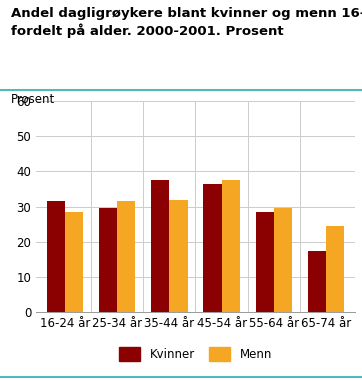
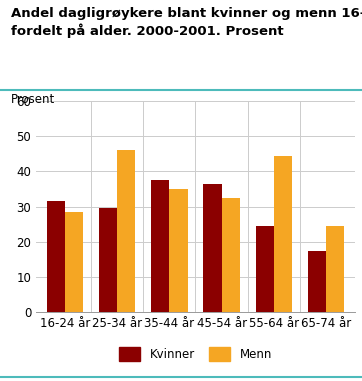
Menn/25-34 år: 31.5 -> 46.0
Menn/35-44 år: 32.0 -> 35.0
Menn/45-54 år: 37.5 -> 32.5
Kvinner/55-64 år: 28.5 -> 24.5
Menn/55-64 år: 29.5 -> 44.5
